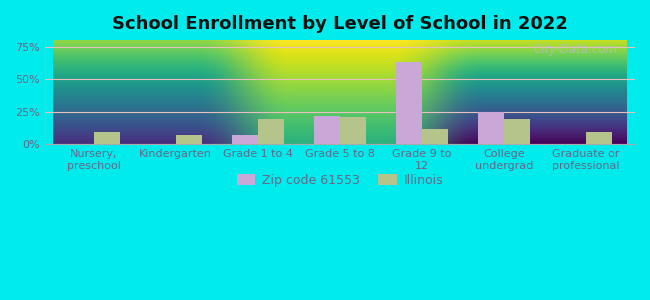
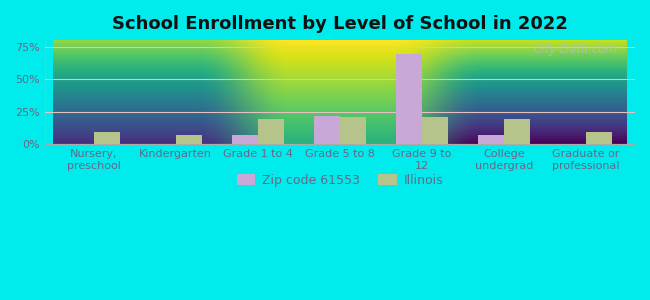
Zip code 61553/Grade 9 to 12: 63% -> 69%
Illinois/Grade 9 to 12: 12% -> 21%
Zip code 61553/College undergrad: 25% -> 7%
